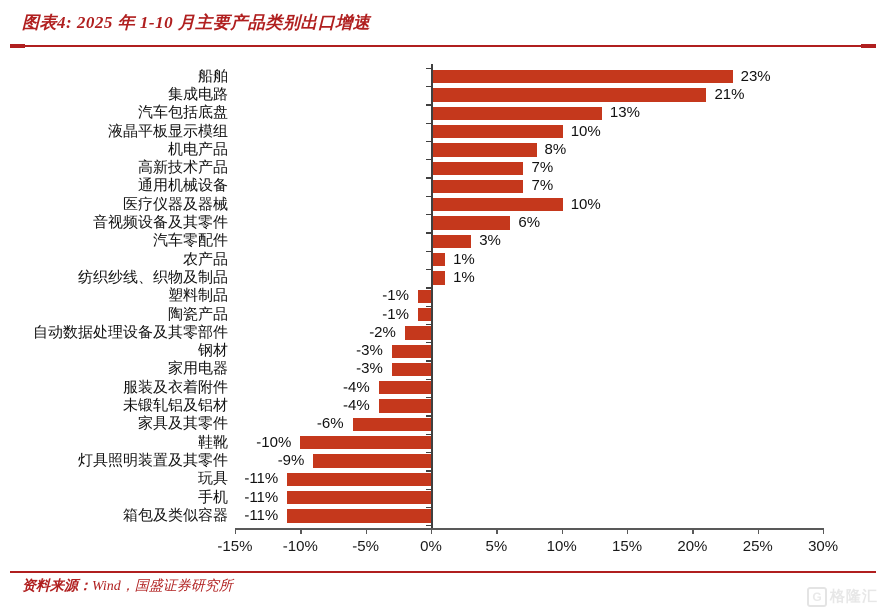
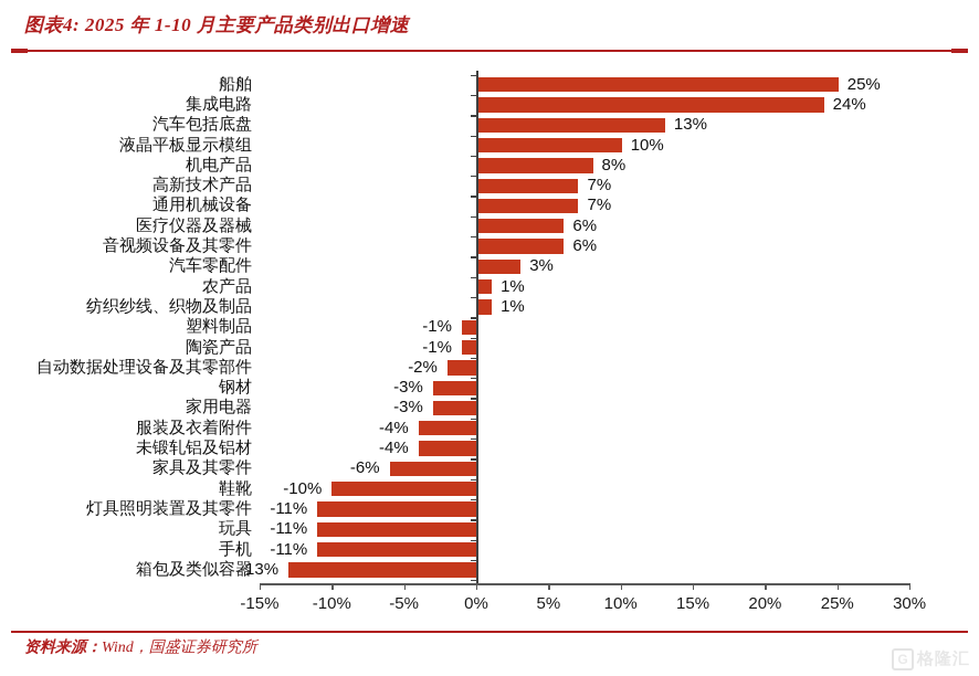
船舶: 23% -> 25%
集成电路: 21% -> 24%
医疗仪器及器械: 10% -> 6%
灯具照明装置及其零件: -9% -> -11%
箱包及类似容器: -11% -> -13%
